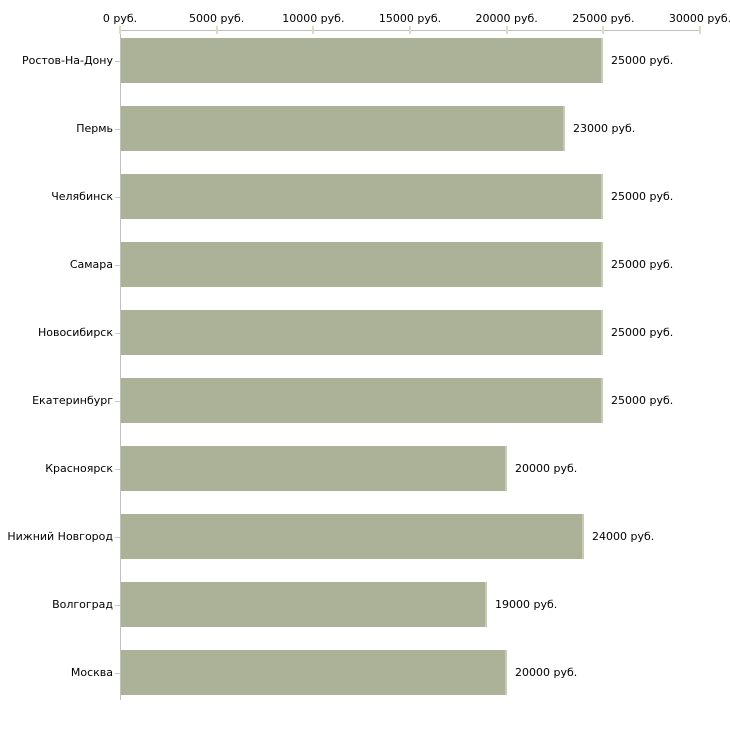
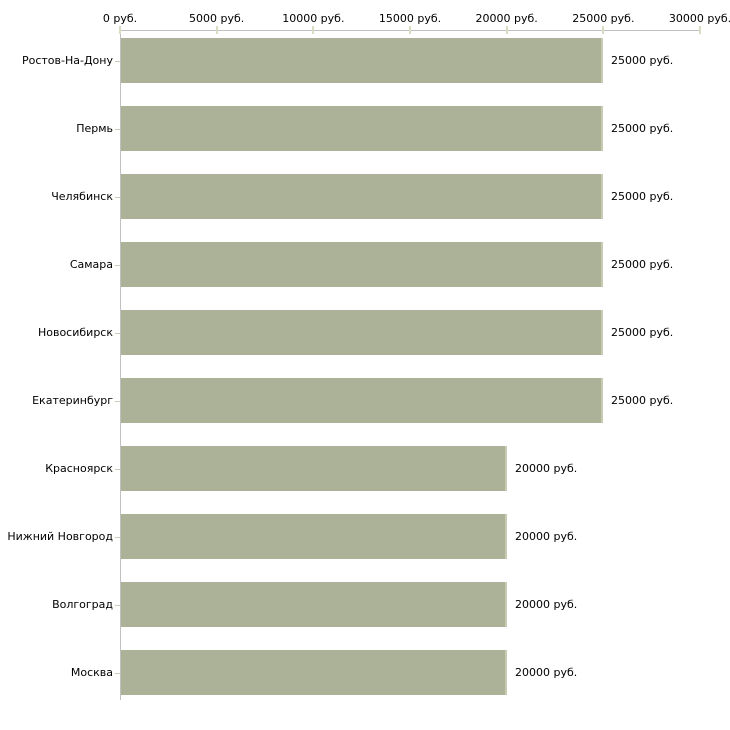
Пермь: 23000 -> 25000
Нижний Новгород: 24000 -> 20000
Волгоград: 19000 -> 20000
